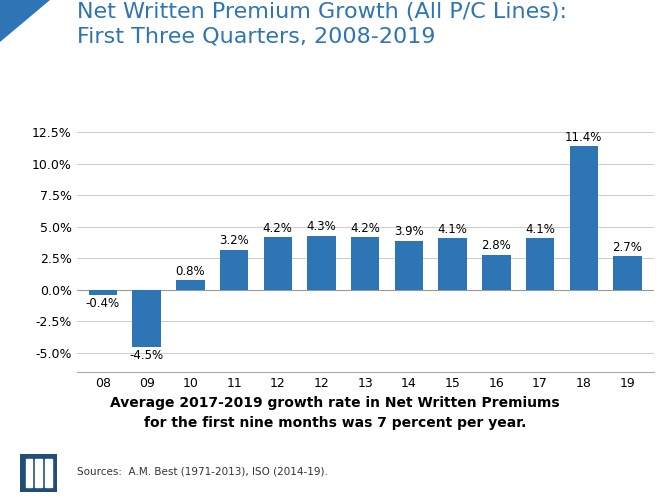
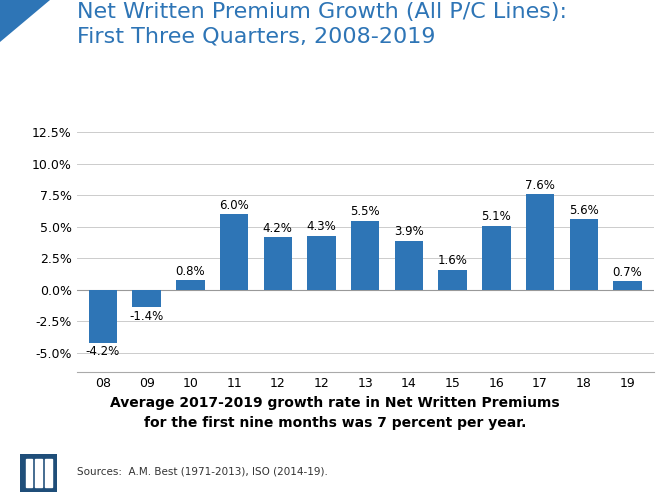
08: -0.4% -> -4.2%
09: -4.5% -> -1.4%
11: 3.2% -> 6.0%
13: 4.2% -> 5.5%
15: 4.1% -> 1.6%
16: 2.8% -> 5.1%
17: 4.1% -> 7.6%
18: 11.4% -> 5.6%
19: 2.7% -> 0.7%
